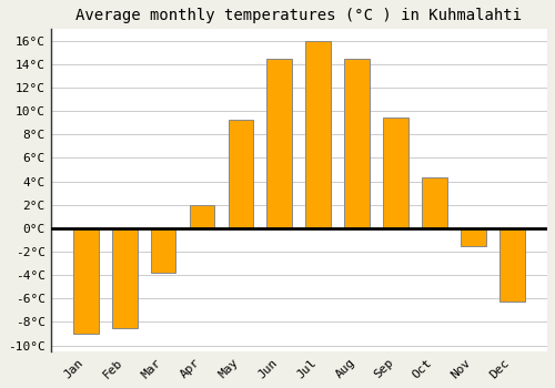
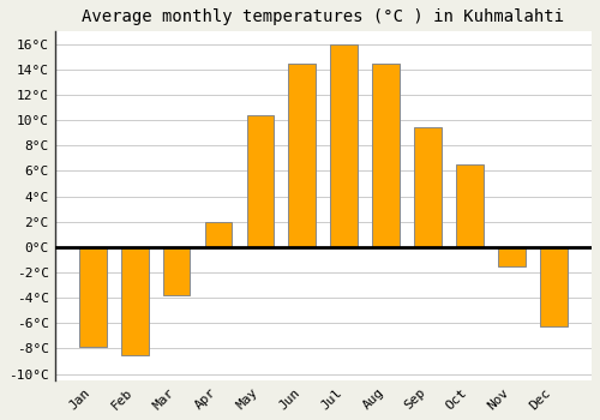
Jan: -9.0°C -> -7.9°C
May: 9.3°C -> 10.4°C
Oct: 4.3°C -> 6.5°C
